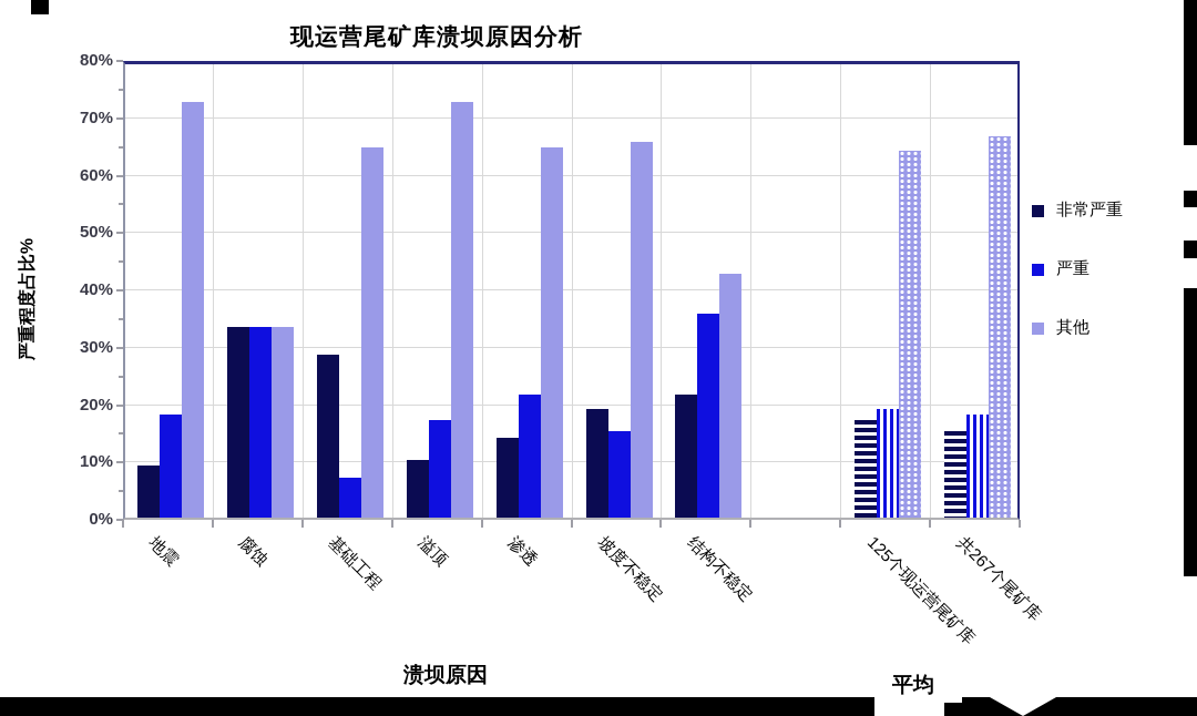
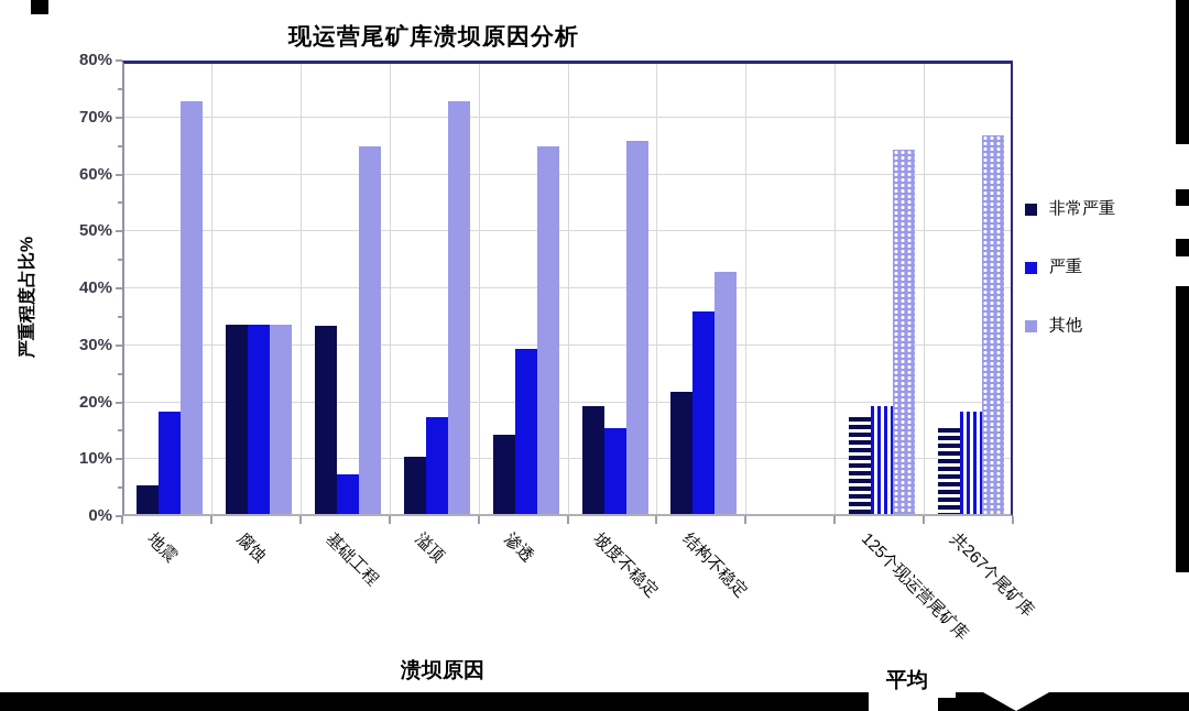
非常严重/地震: 9% -> 5%
非常严重/基础工程: 28% -> 33%
严重/渗透: 22% -> 29%
